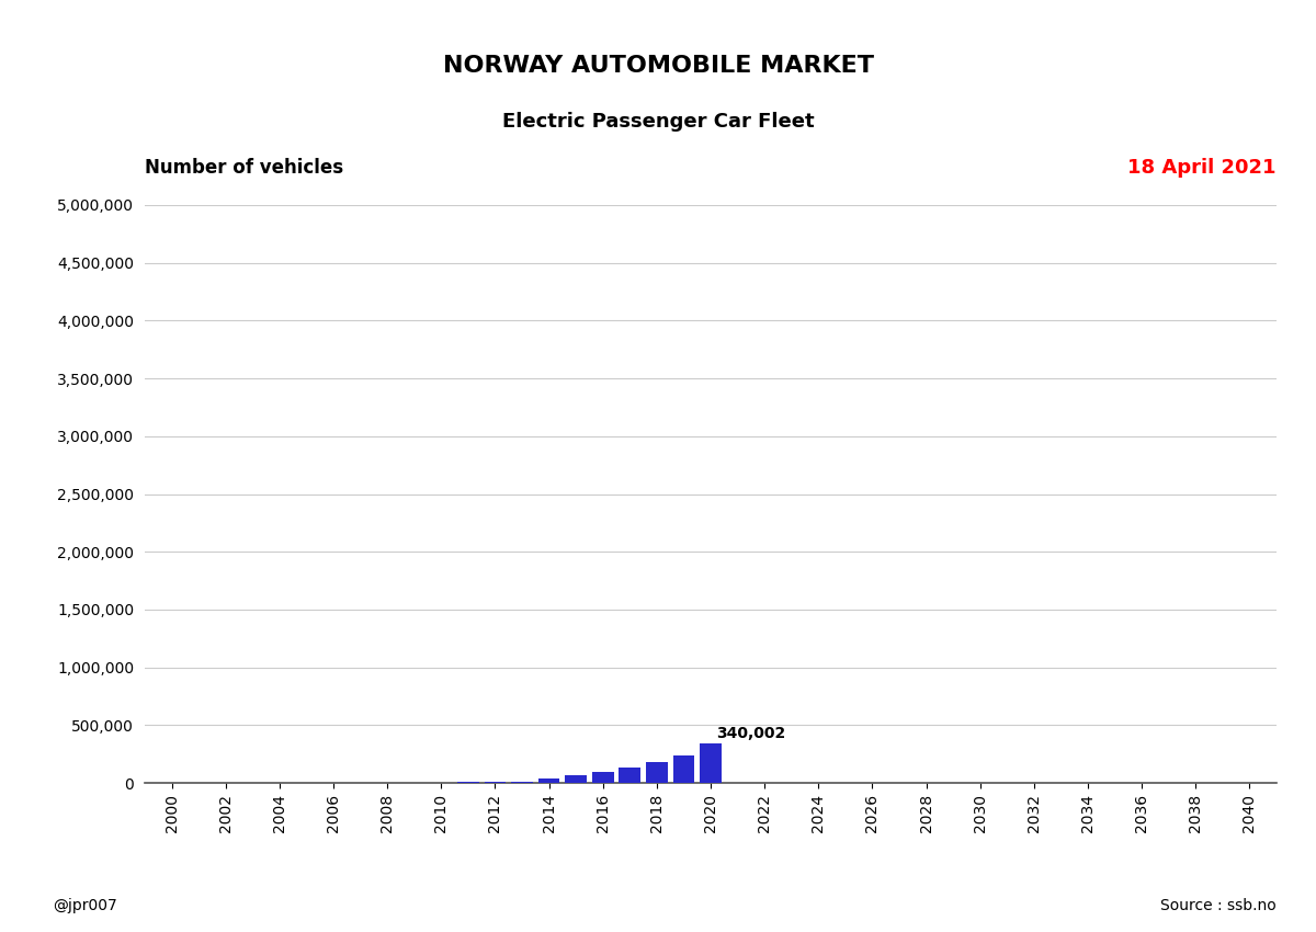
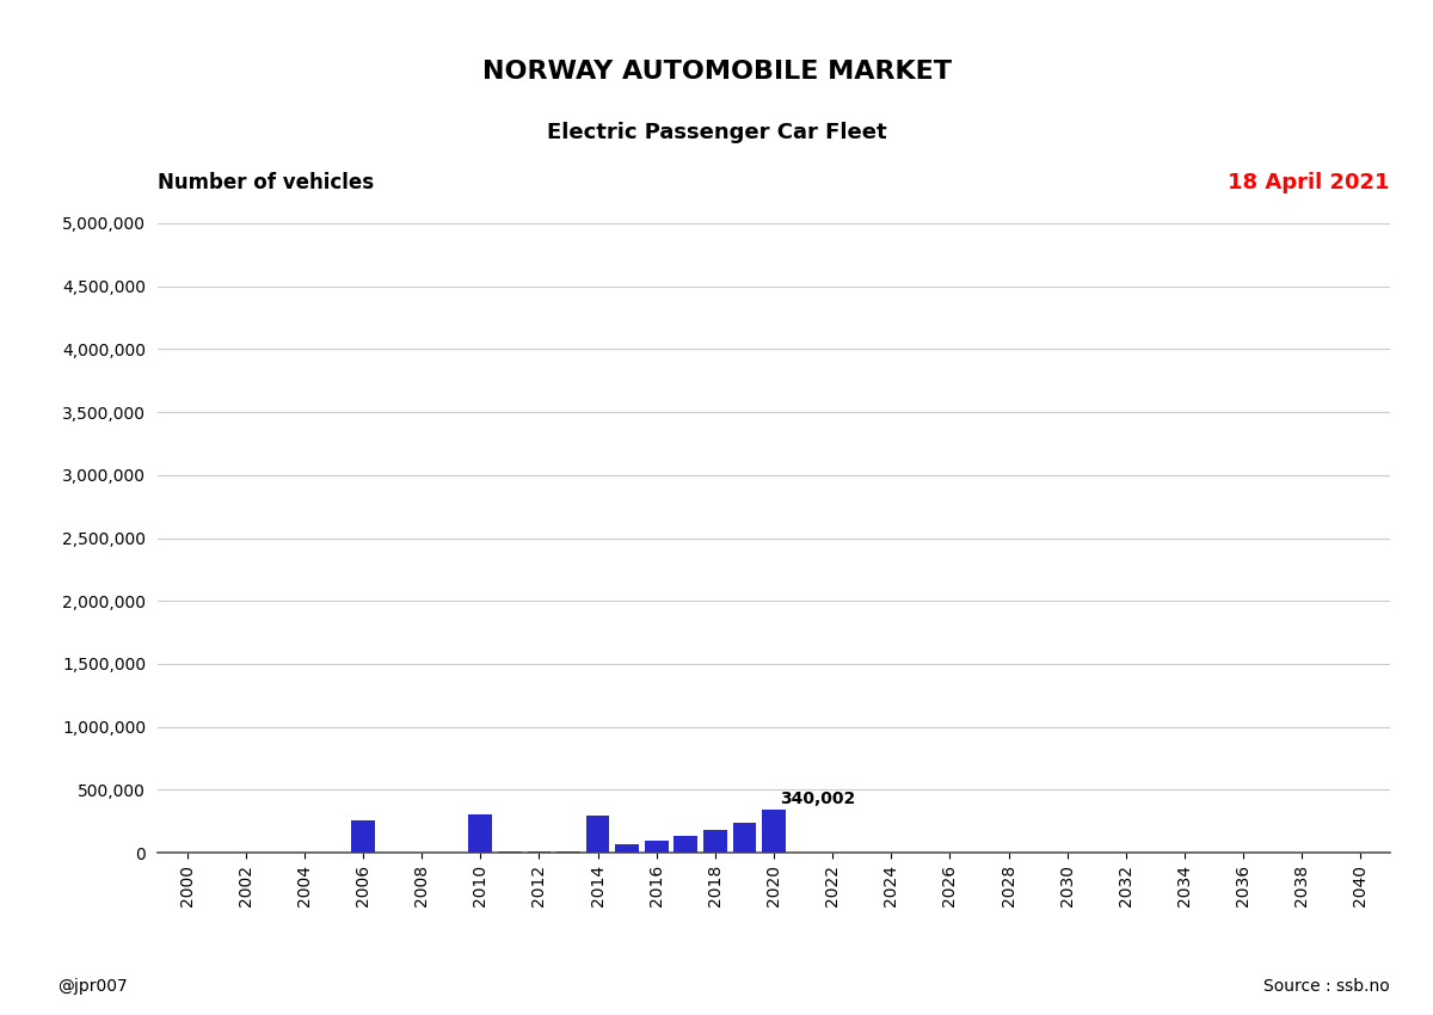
2006: 0 -> 260,000
2010: 0 -> 300,000
2014: 40,000 -> 290,000
